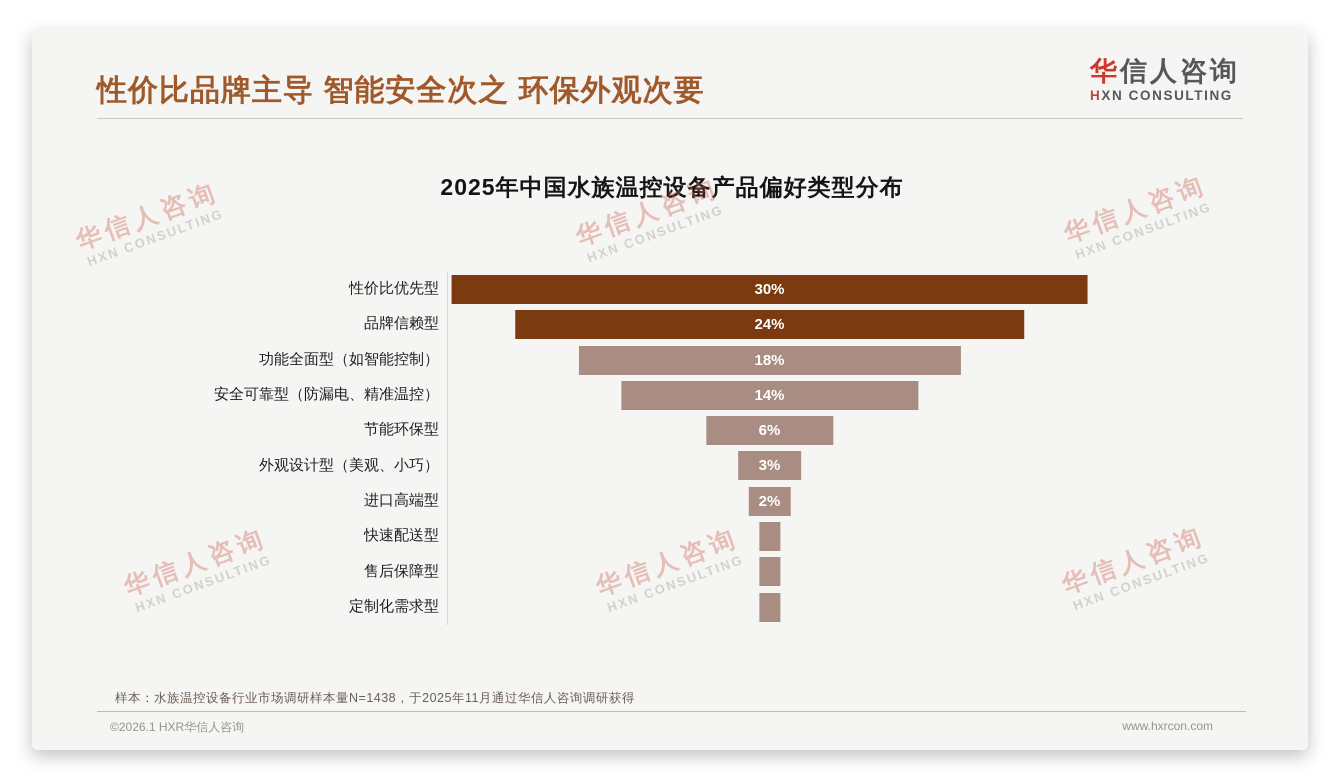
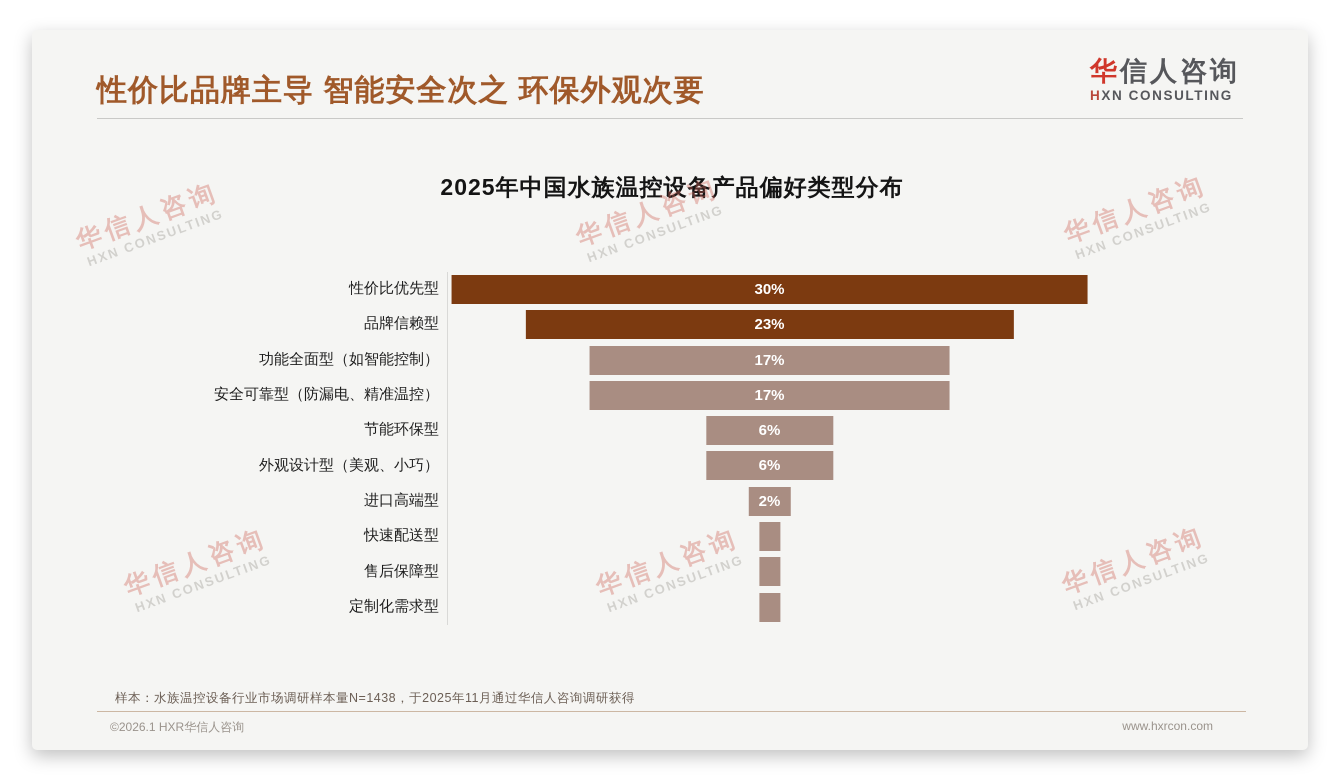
品牌信赖型: 24% -> 23%
功能全面型（如智能控制）: 18% -> 17%
安全可靠型（防漏电、精准温控）: 14% -> 17%
外观设计型（美观、小巧）: 3% -> 6%
